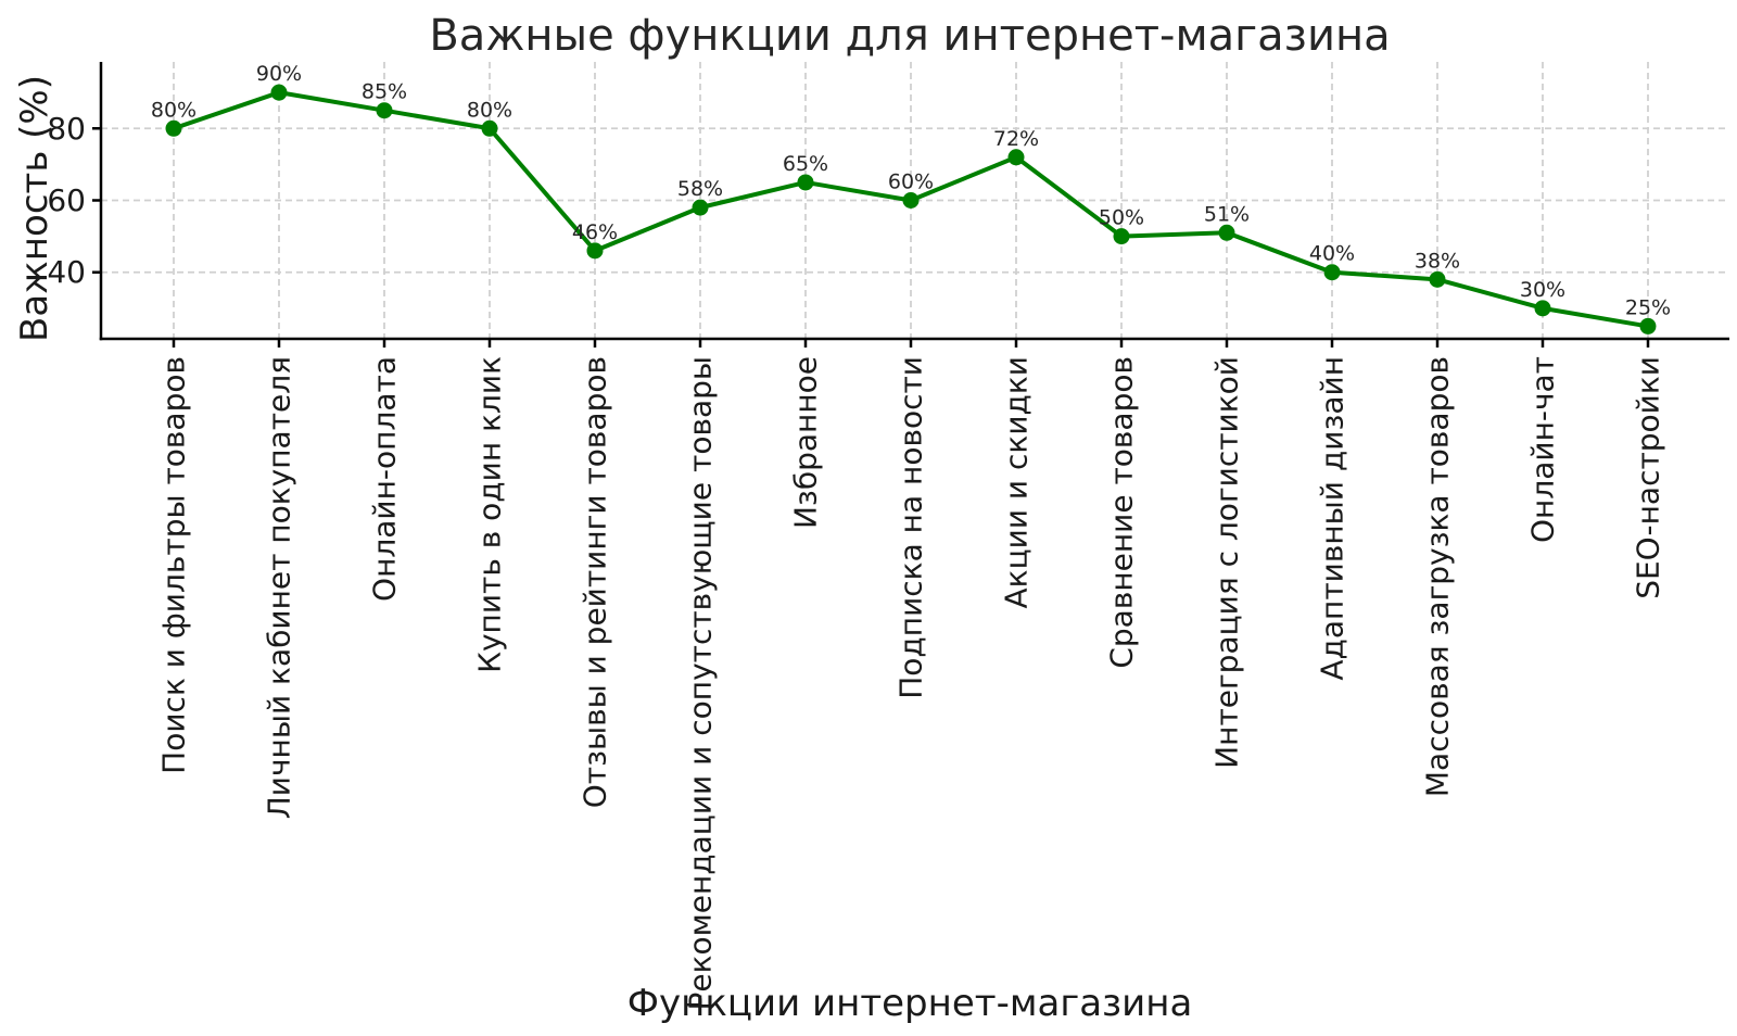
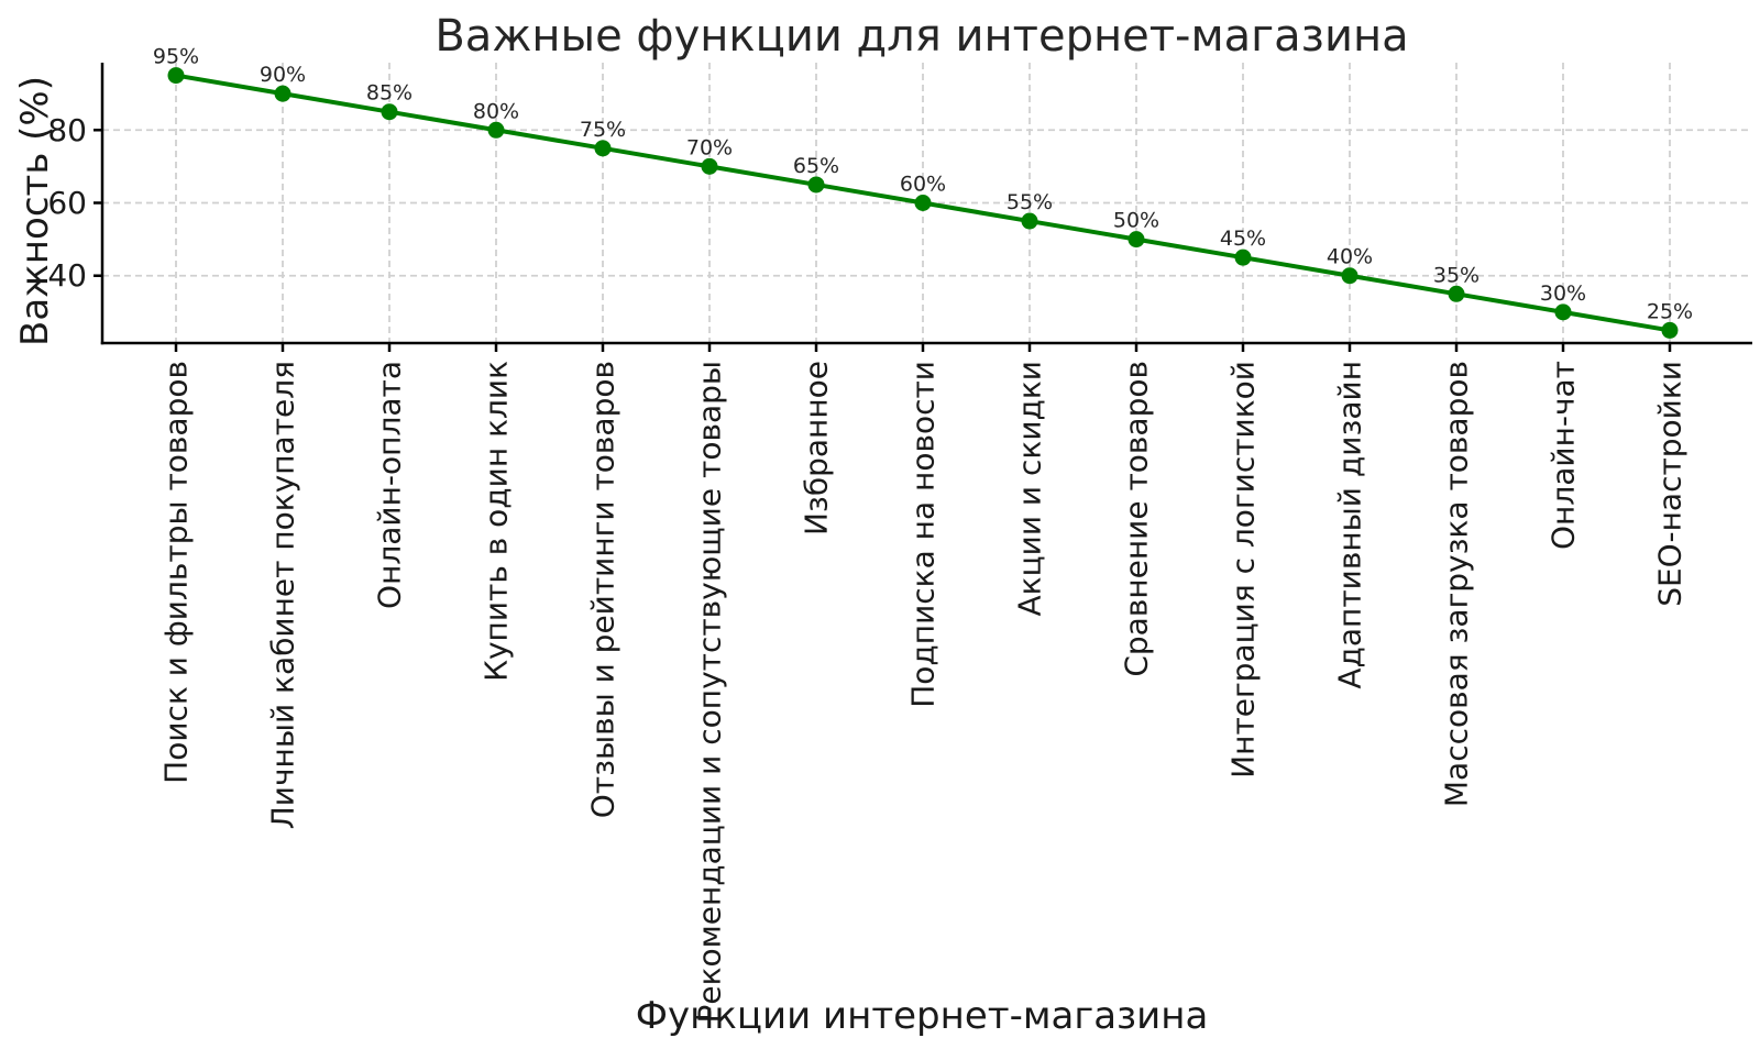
Поиск и фильтры товаров: 80% -> 95%
Отзывы и рейтинги товаров: 46% -> 75%
Рекомендации и сопутствующие товары: 58% -> 70%
Акции и скидки: 72% -> 55%
Интеграция с логистикой: 51% -> 45%
Массовая загрузка товаров: 38% -> 35%
